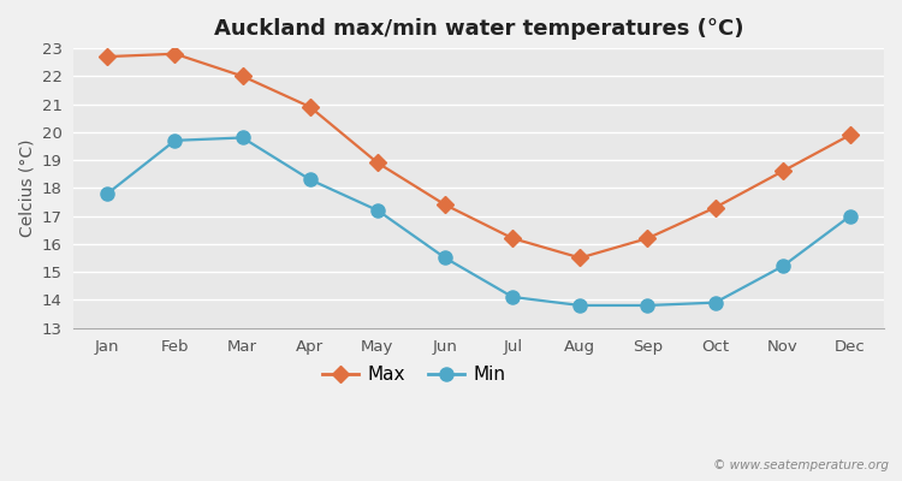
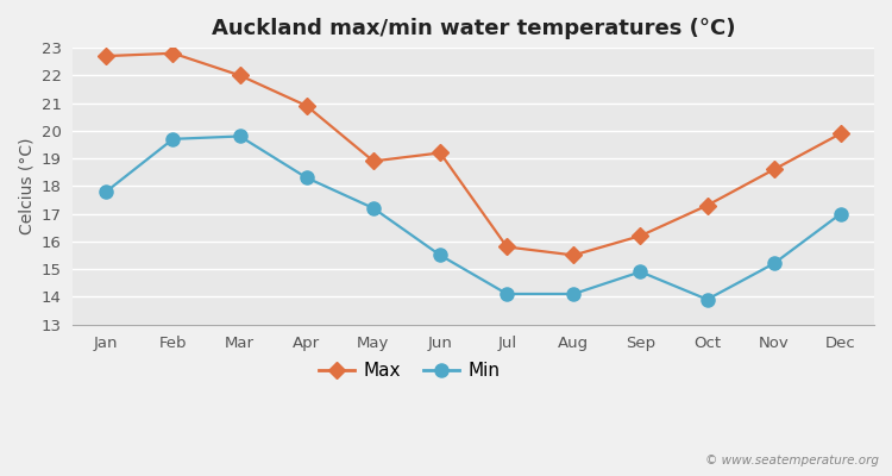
Max/Jun: 17.4 -> 19.2
Max/Jul: 16.2 -> 15.8
Min/Aug: 13.8 -> 14.1
Min/Sep: 13.8 -> 14.9
